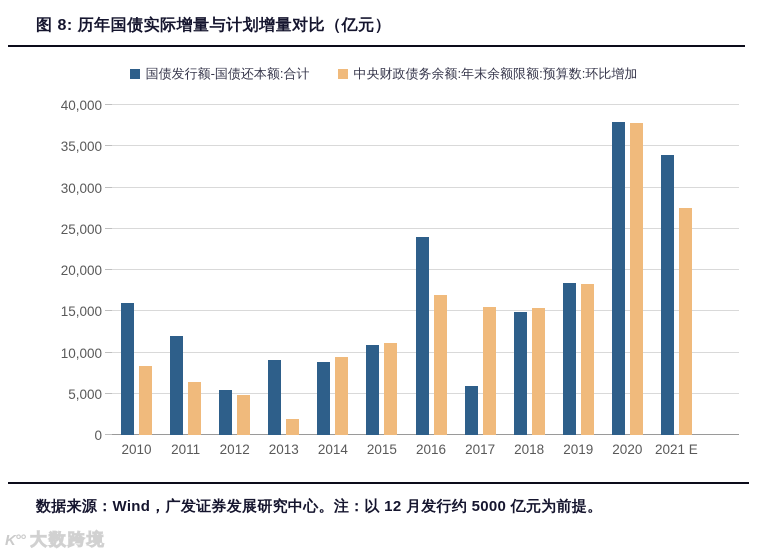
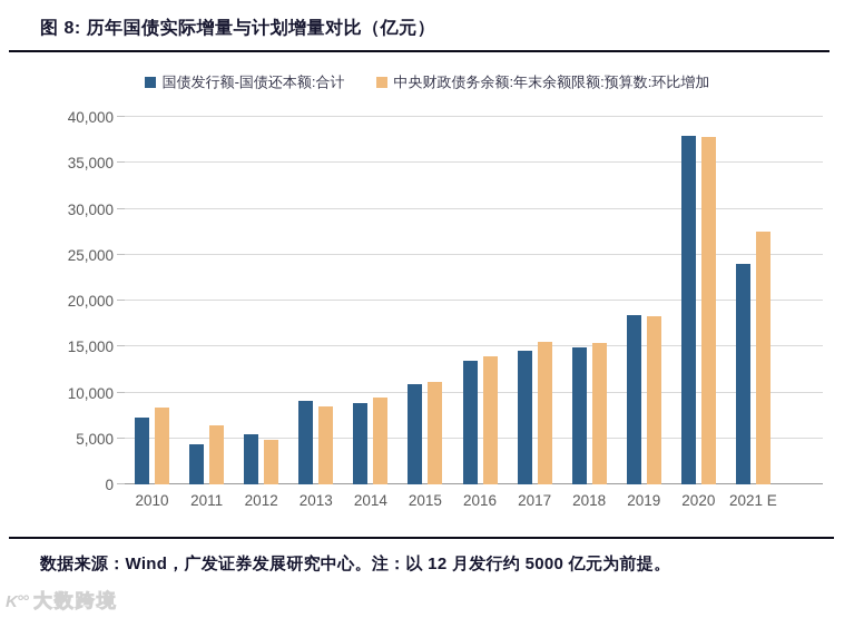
国债发行额-国债还本额:合计/2010: 16000 -> 7000
国债发行额-国债还本额:合计/2011: 12000 -> 4000
中央财政债务余额:年末余额限额:预算数:环比增加/2013: 2000 -> 8000
国债发行额-国债还本额:合计/2016: 24000 -> 13000
中央财政债务余额:年末余额限额:预算数:环比增加/2016: 17000 -> 14000
国债发行额-国债还本额:合计/2017: 6000 -> 15000
国债发行额-国债还本额:合计/2021 E: 34000 -> 24000
